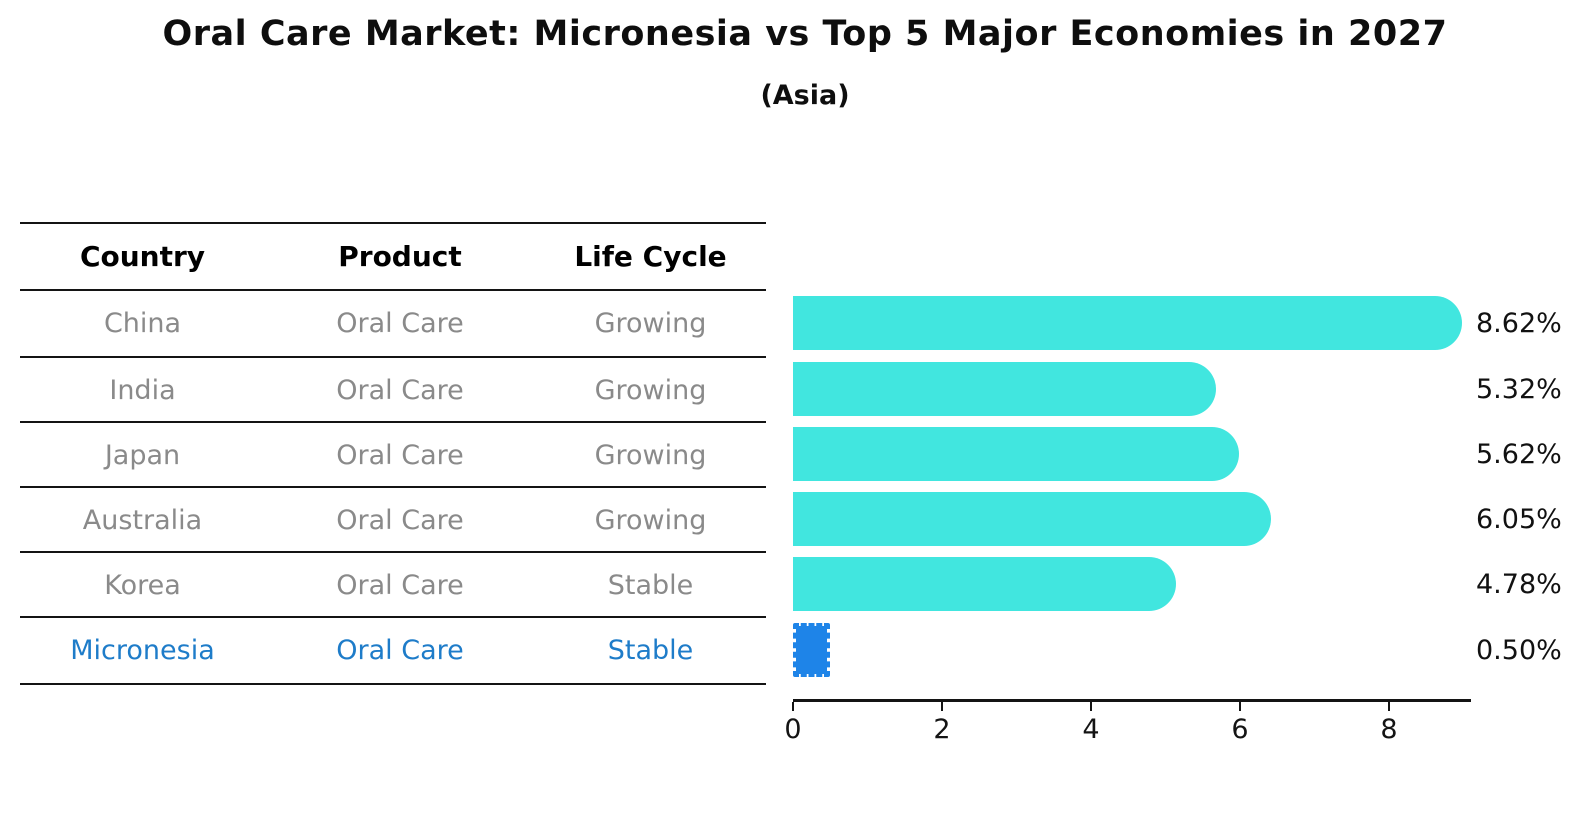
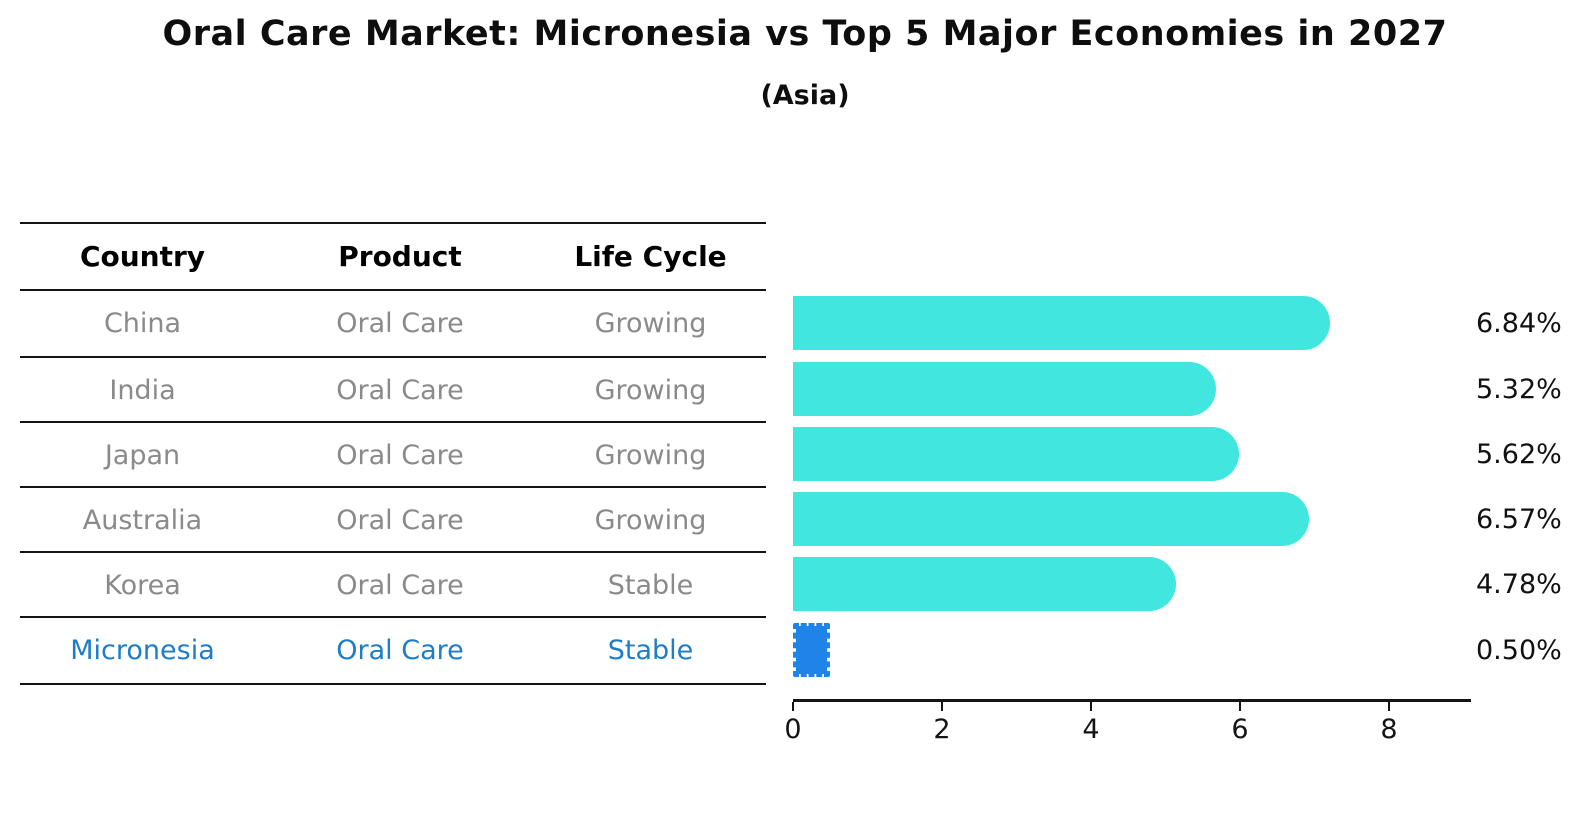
China: 8.62% -> 6.84%
Australia: 6.05% -> 6.57%
